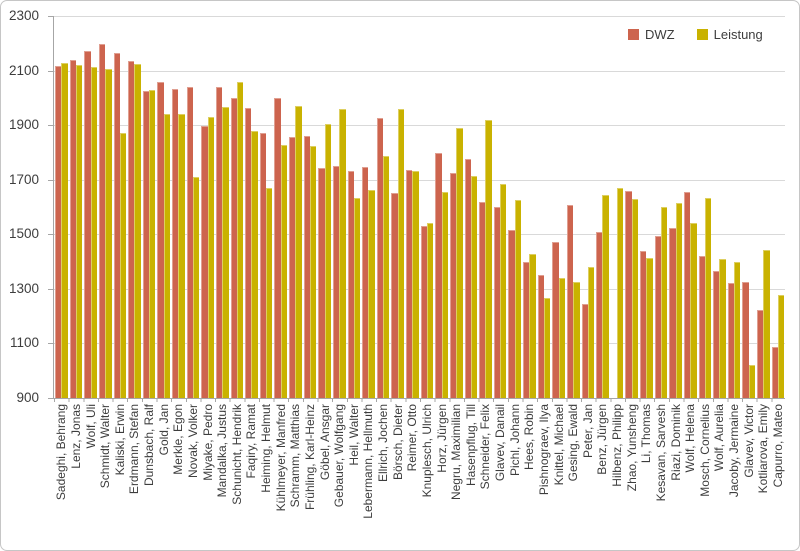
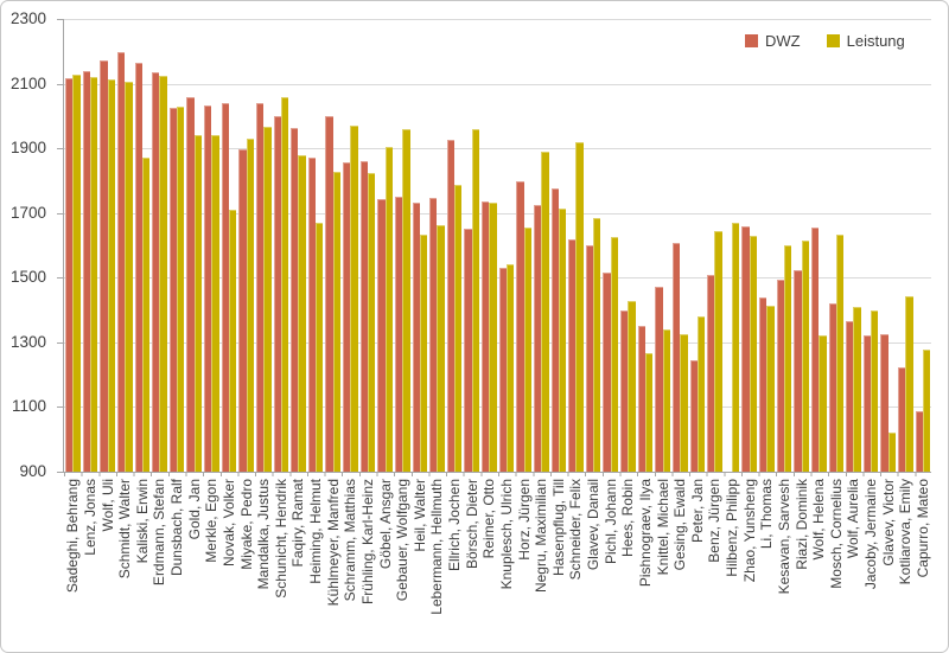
Leistung/Wolf, Helena: 1540 -> 1320
